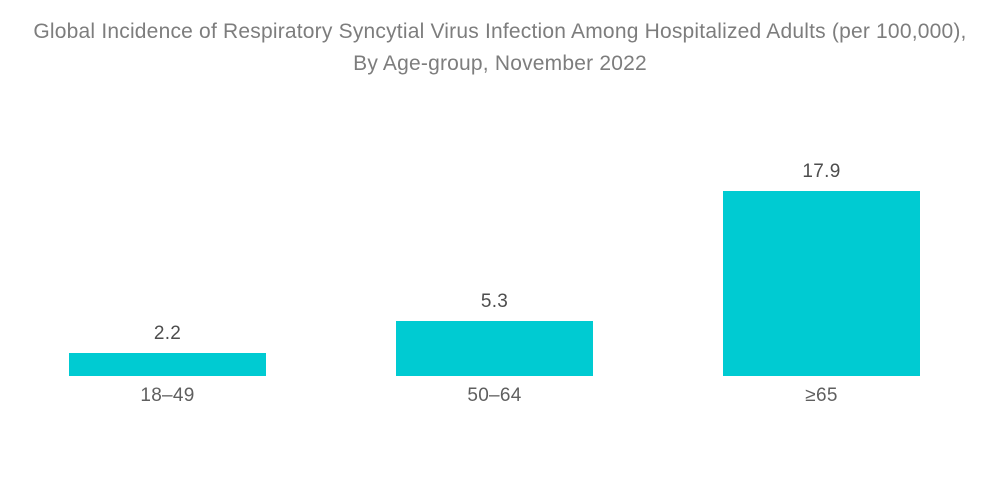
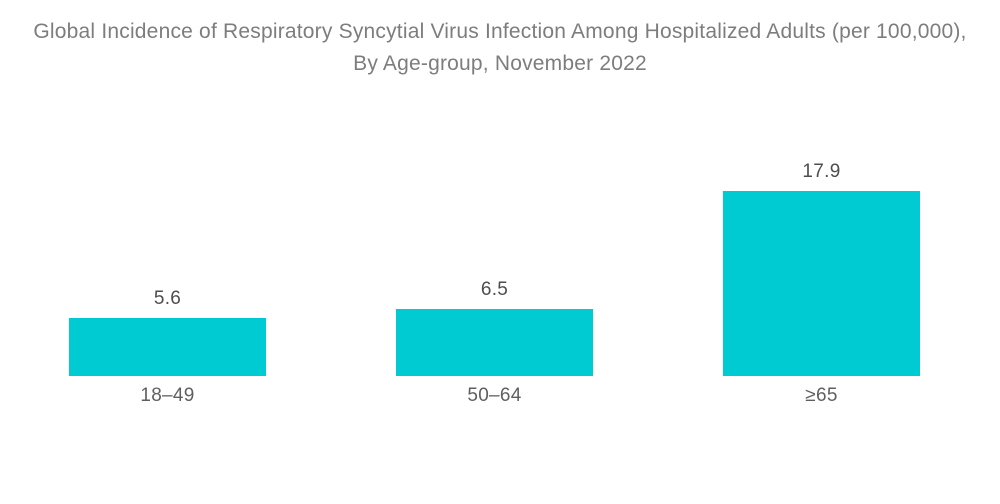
18–49: 2.2 -> 5.6
50–64: 5.3 -> 6.5
